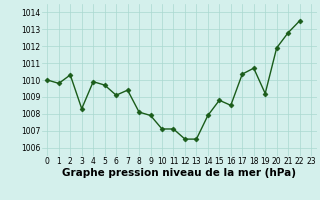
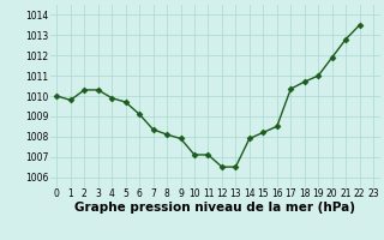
3: 1008.3 -> 1010.3
7: 1009.4 -> 1008.4
15: 1008.8 -> 1008.2
19: 1009.2 -> 1011.0
